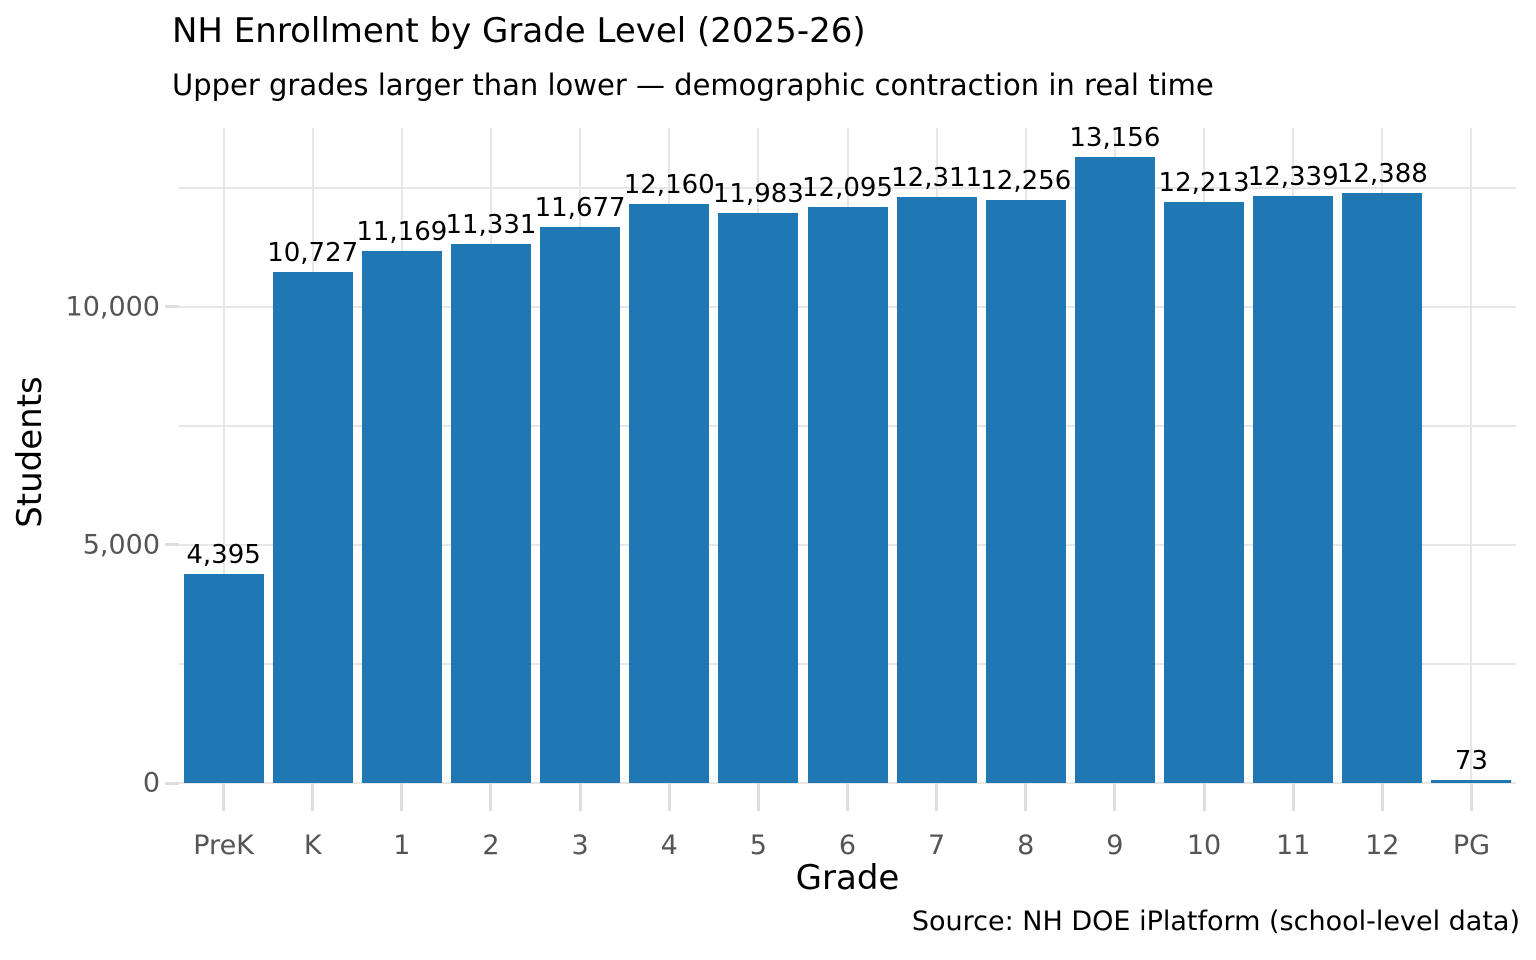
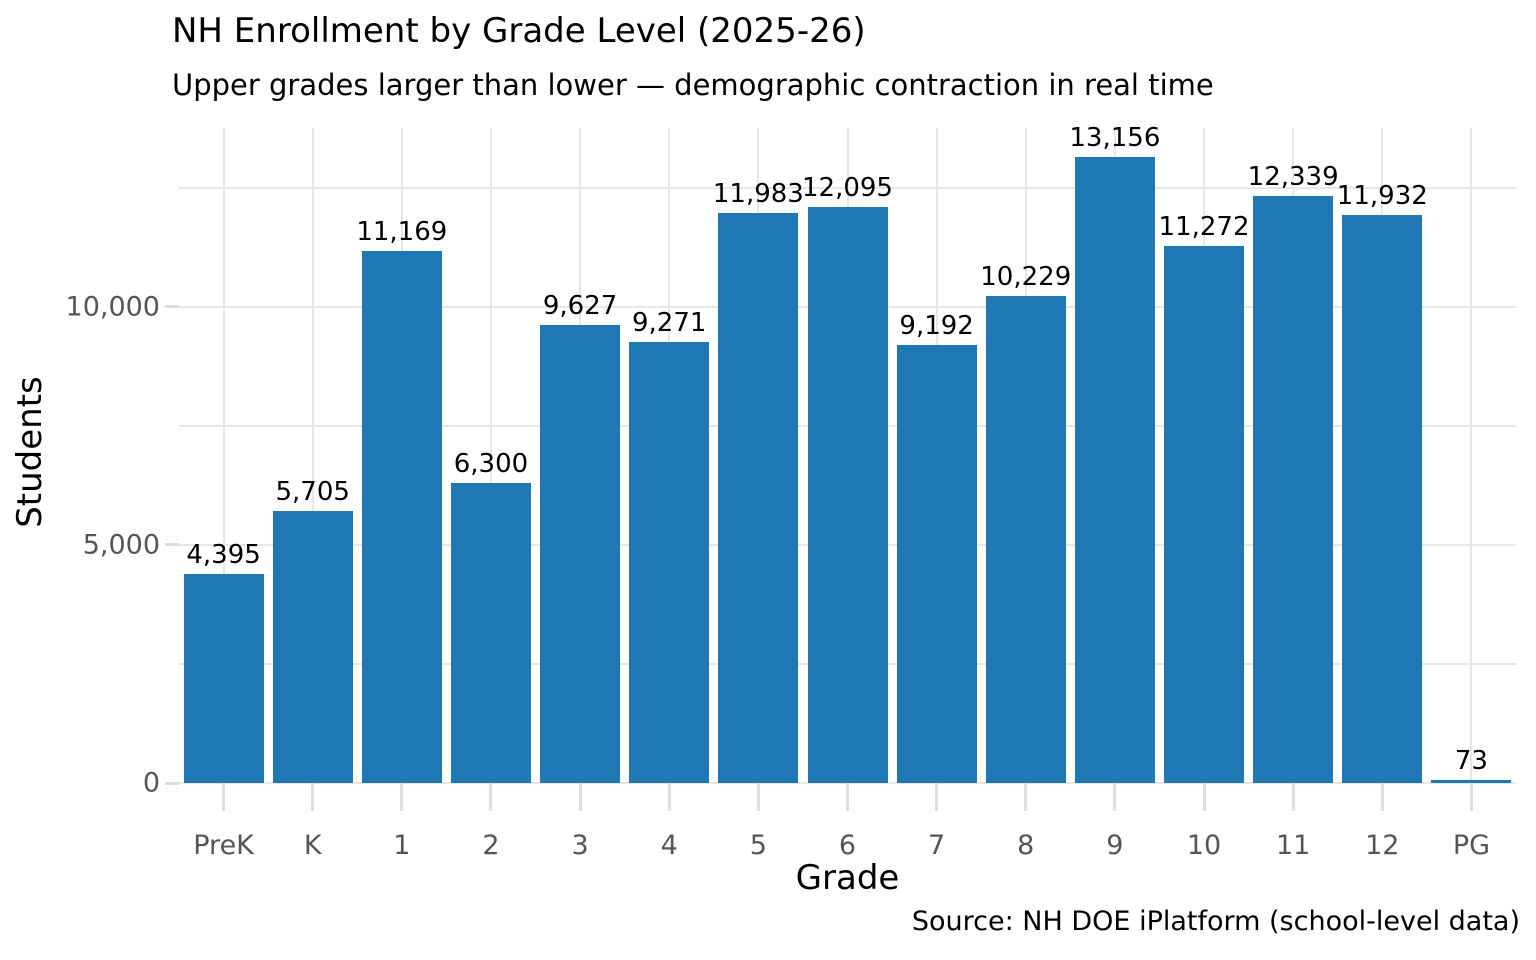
K: 10,727 -> 5,705
2: 11,331 -> 6,300
3: 11,677 -> 9,627
4: 12,160 -> 9,271
7: 12,311 -> 9,192
8: 12,256 -> 10,229
10: 12,213 -> 11,272
12: 12,388 -> 11,932
